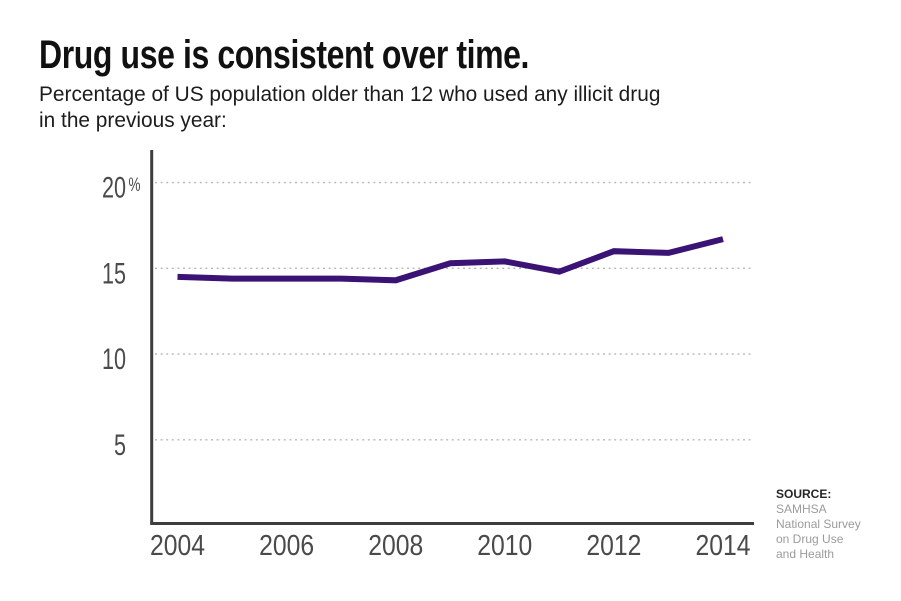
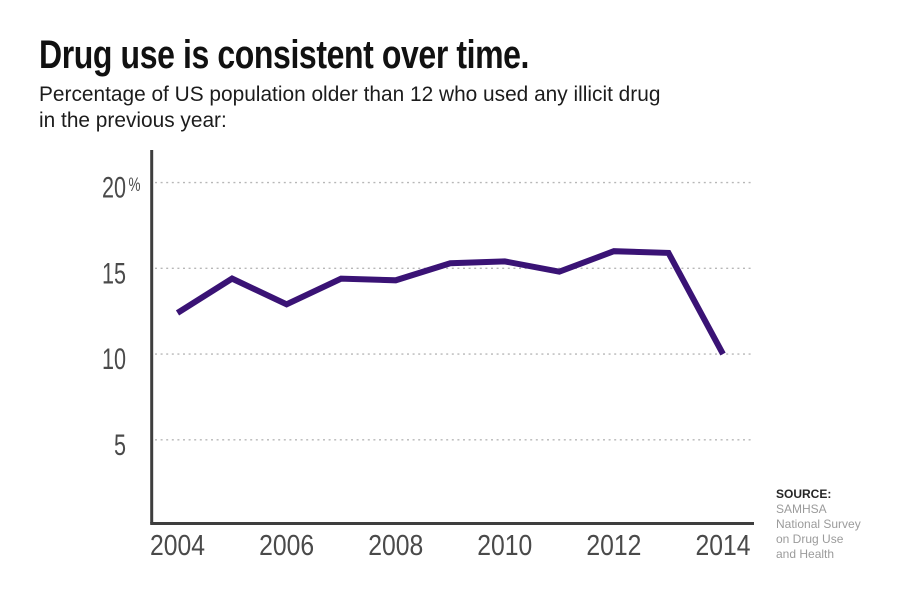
2004: 14.5 -> 12.4
2006: 14.4 -> 12.9
2014: 16.7 -> 10.0
